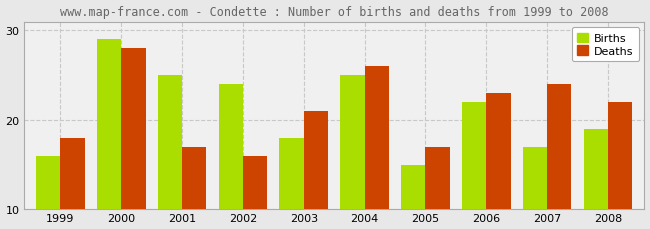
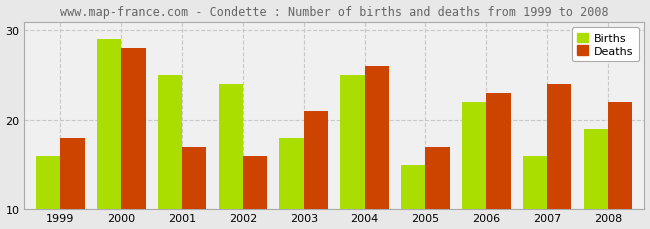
Births/2007: 17 -> 16
